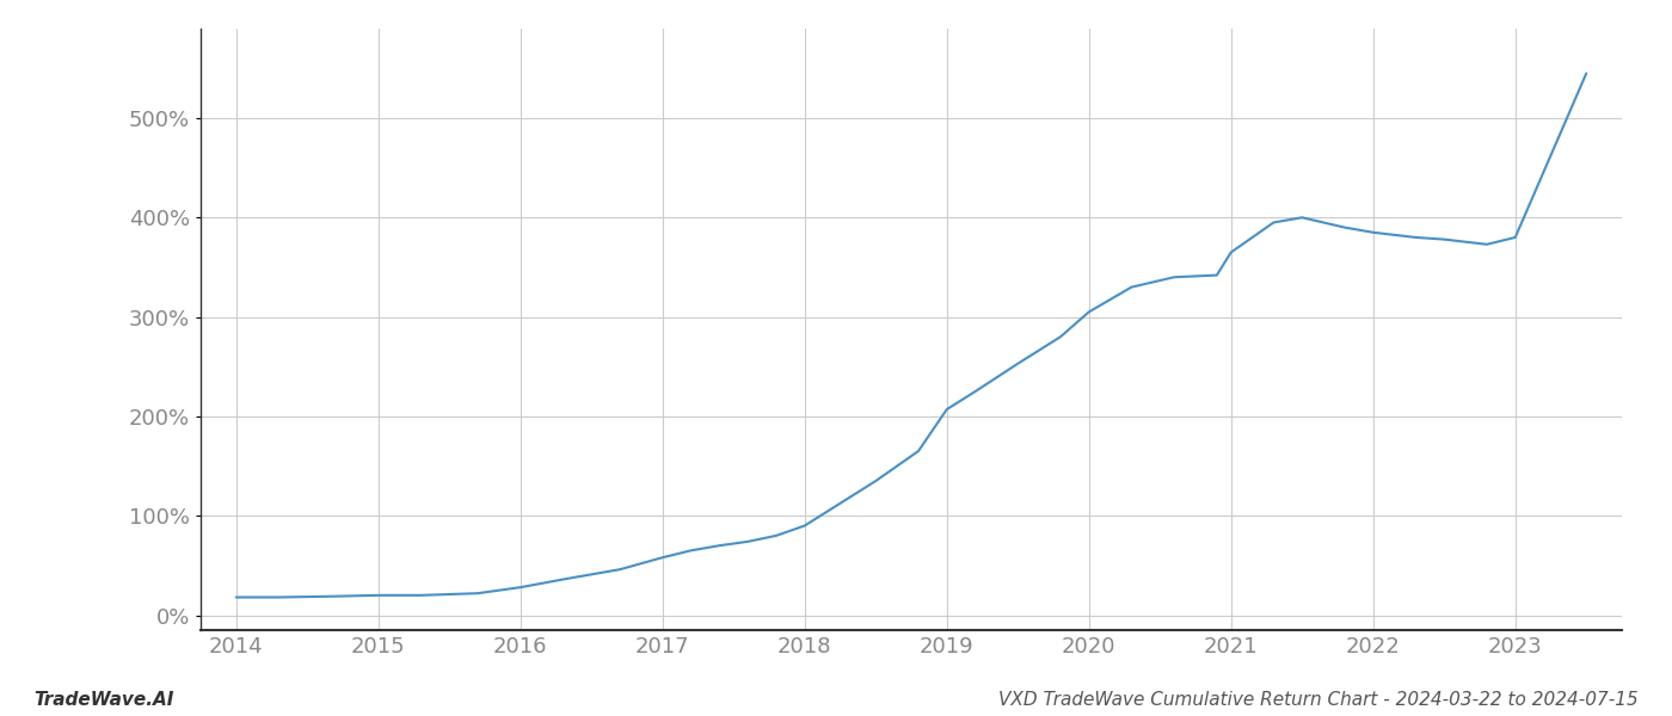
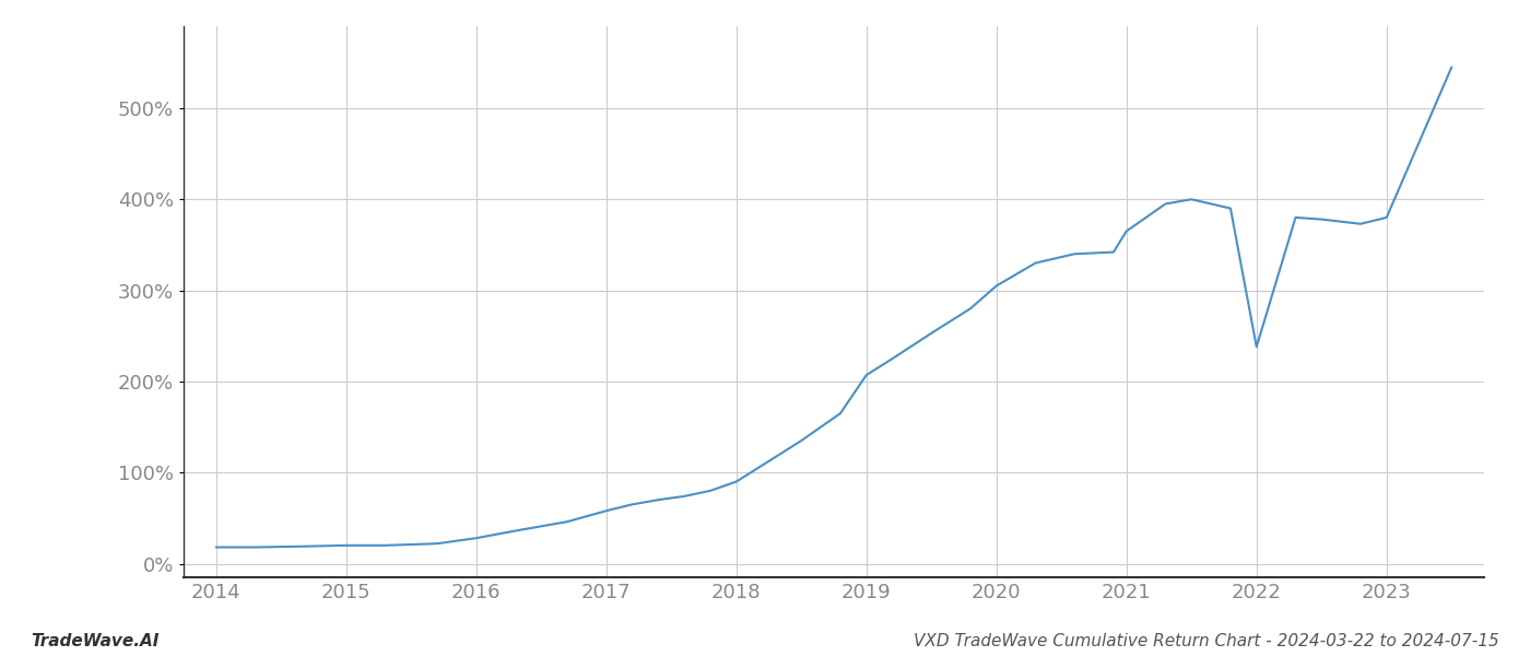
2022: 385% -> 238%
